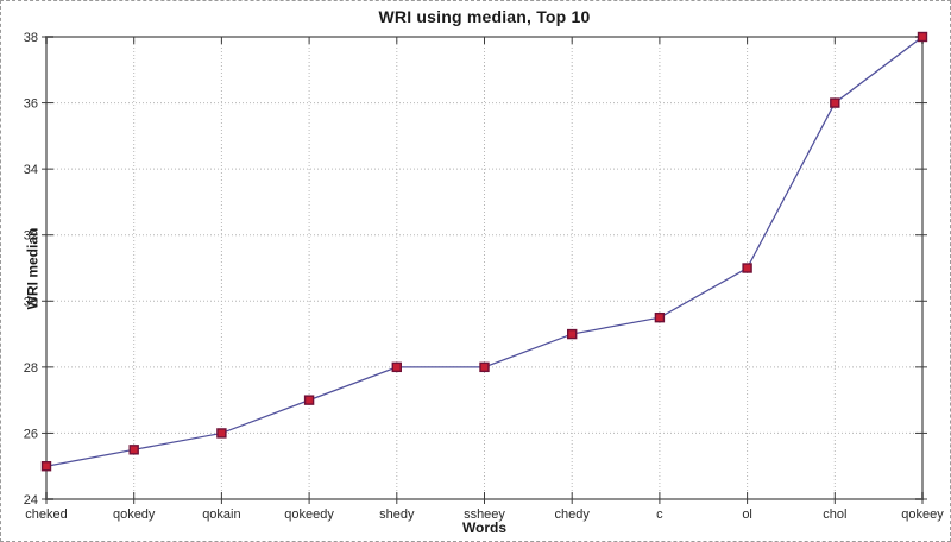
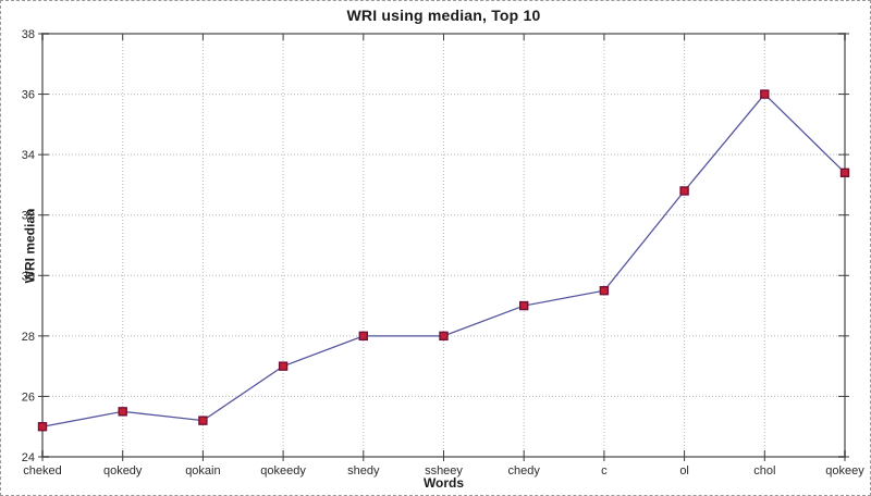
qokain: 26.0 -> 25.2
ol: 31.0 -> 32.8
qokeey: 38.0 -> 33.4
